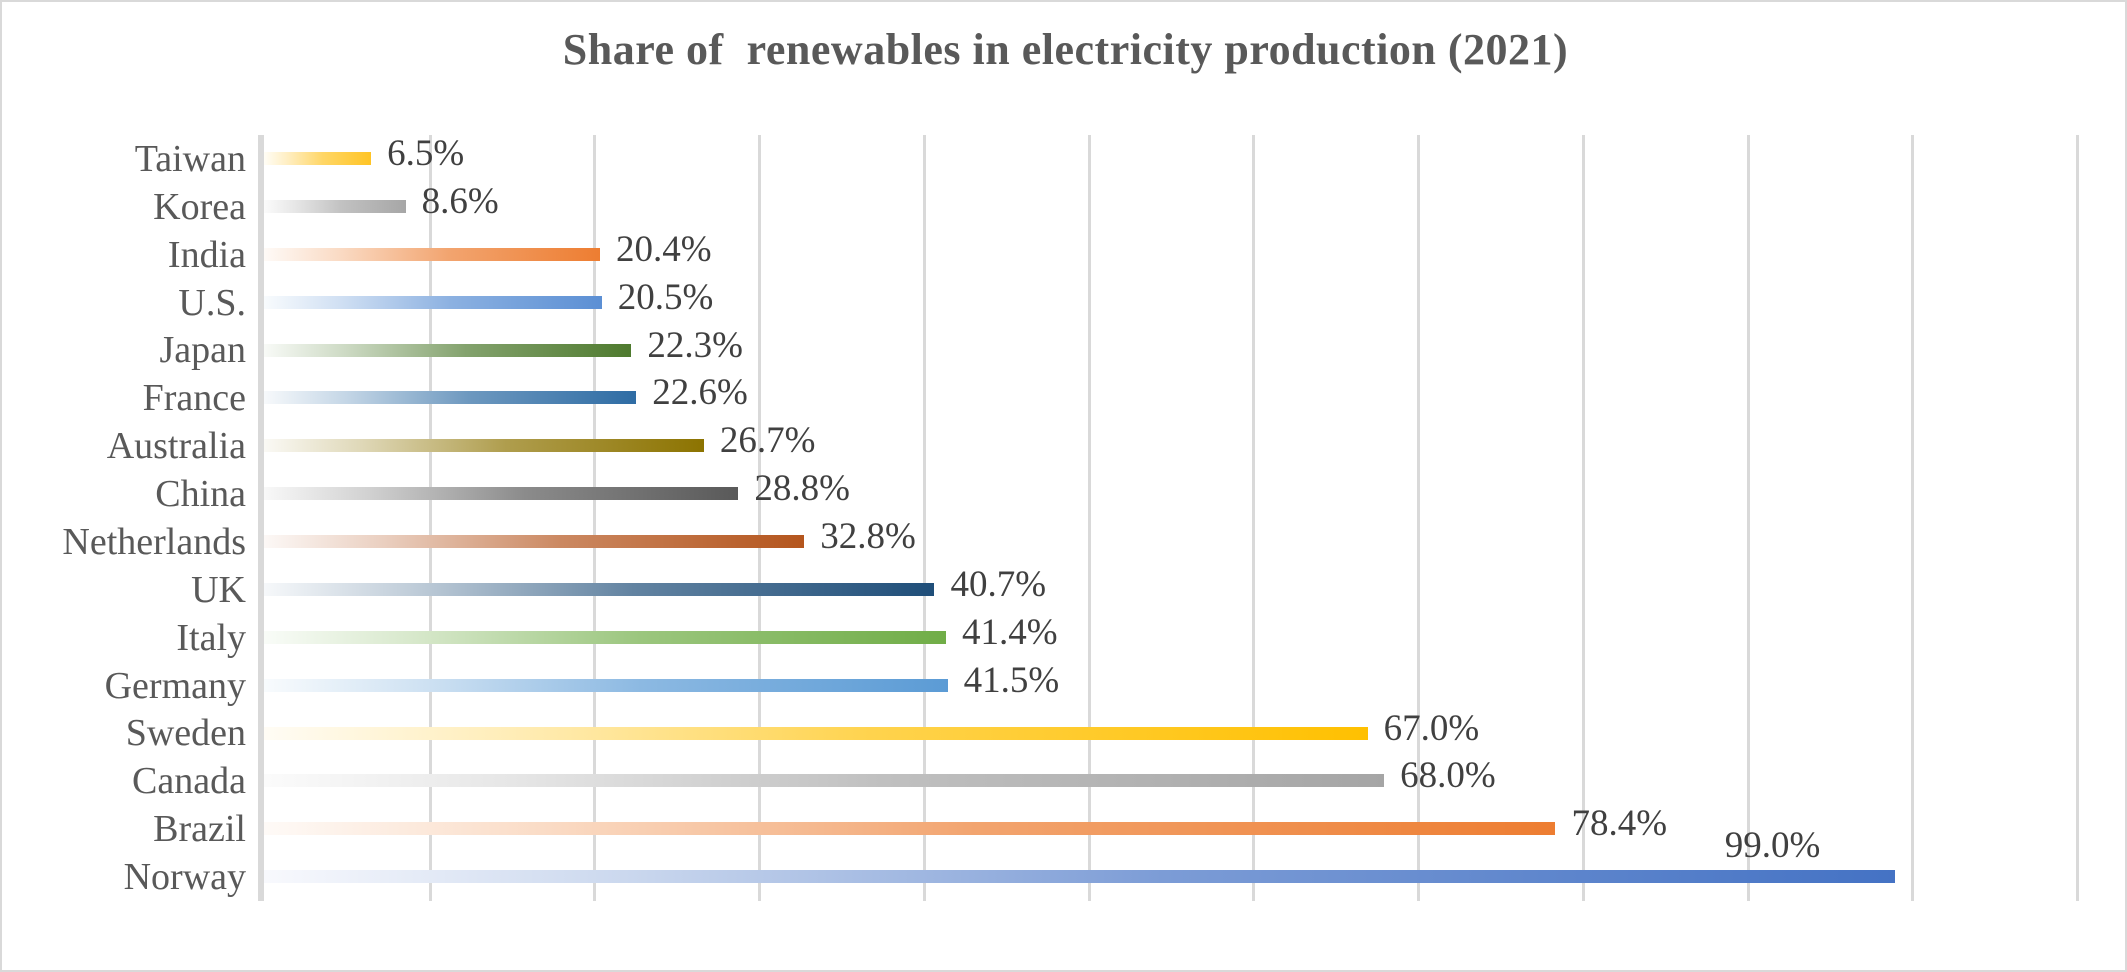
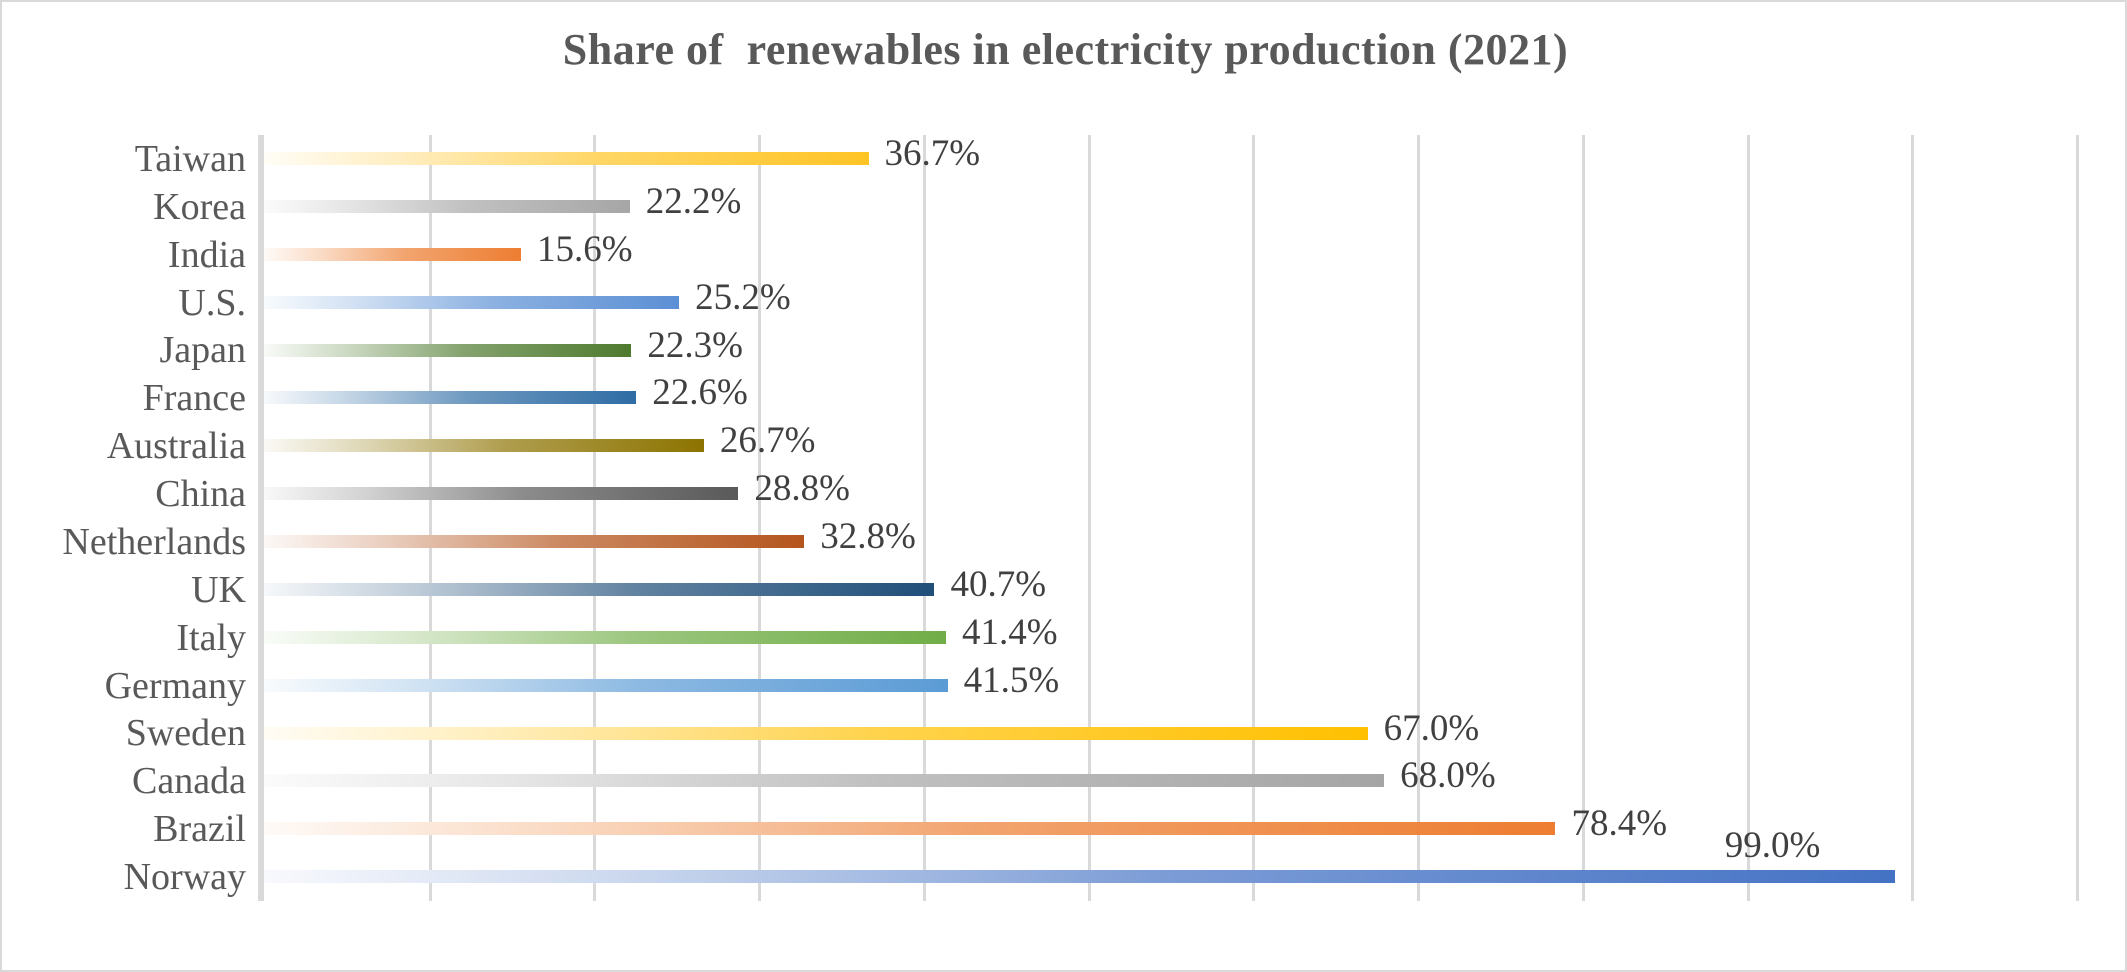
Taiwan: 6.5% -> 36.7%
Korea: 8.6% -> 22.2%
India: 20.4% -> 15.6%
U.S.: 20.5% -> 25.2%
